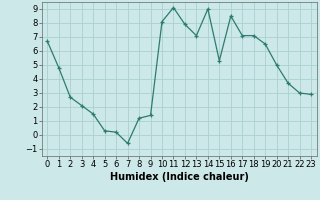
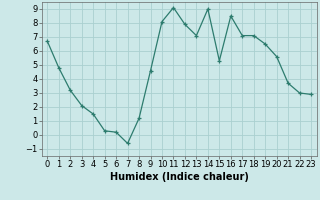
2: 2.7 -> 3.2
9: 1.4 -> 4.6
20: 5.0 -> 5.6
